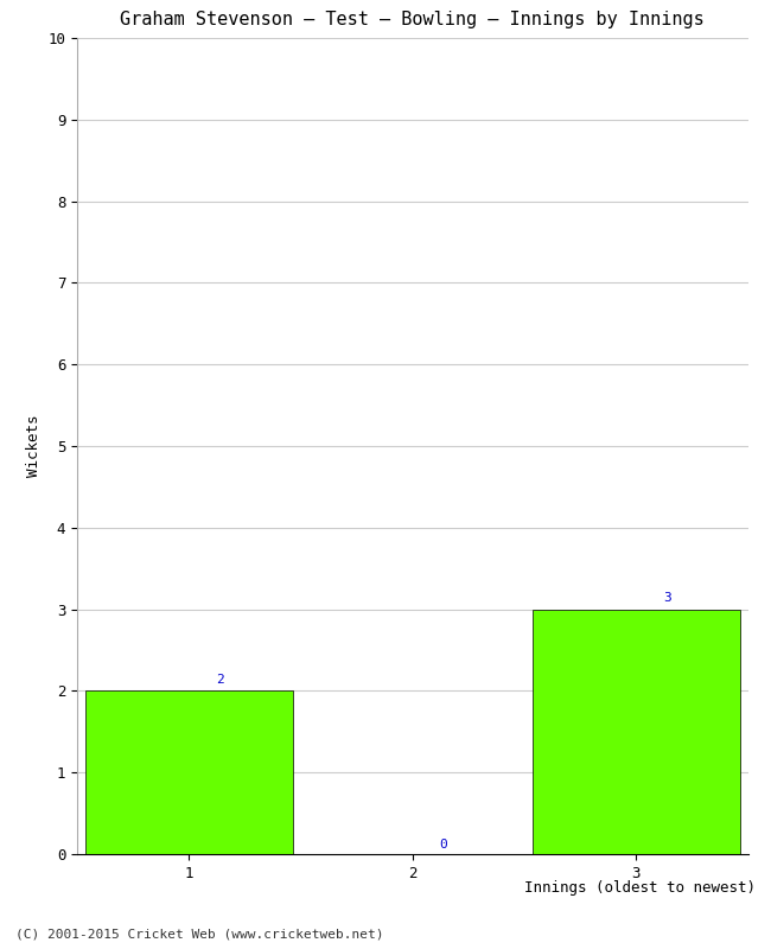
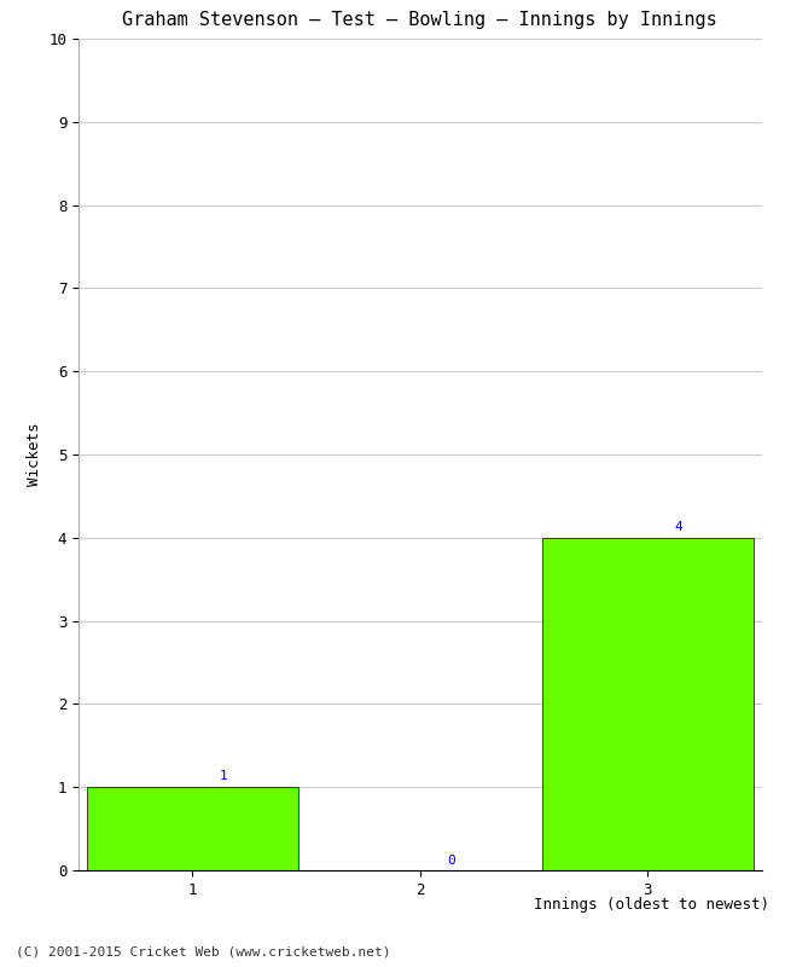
1: 2 -> 1
3: 3 -> 4
